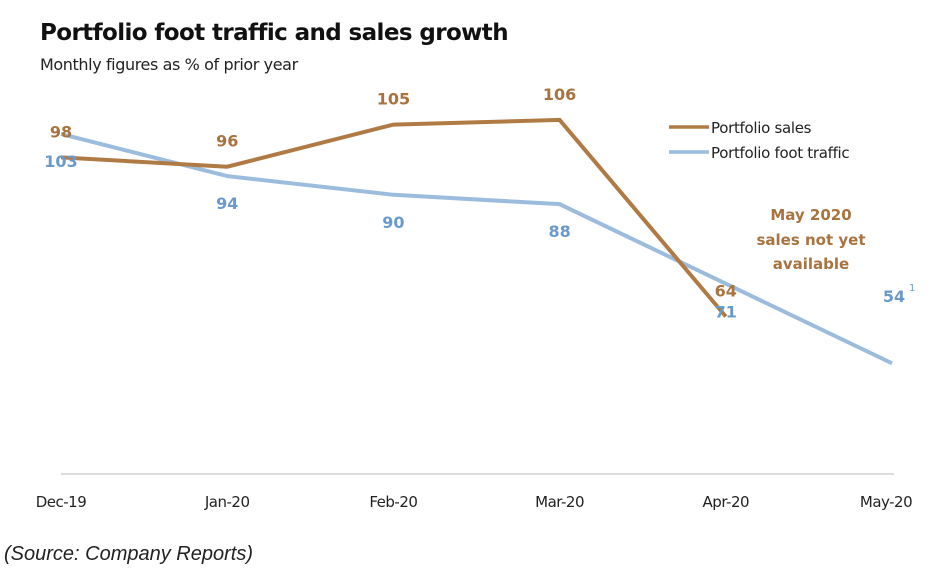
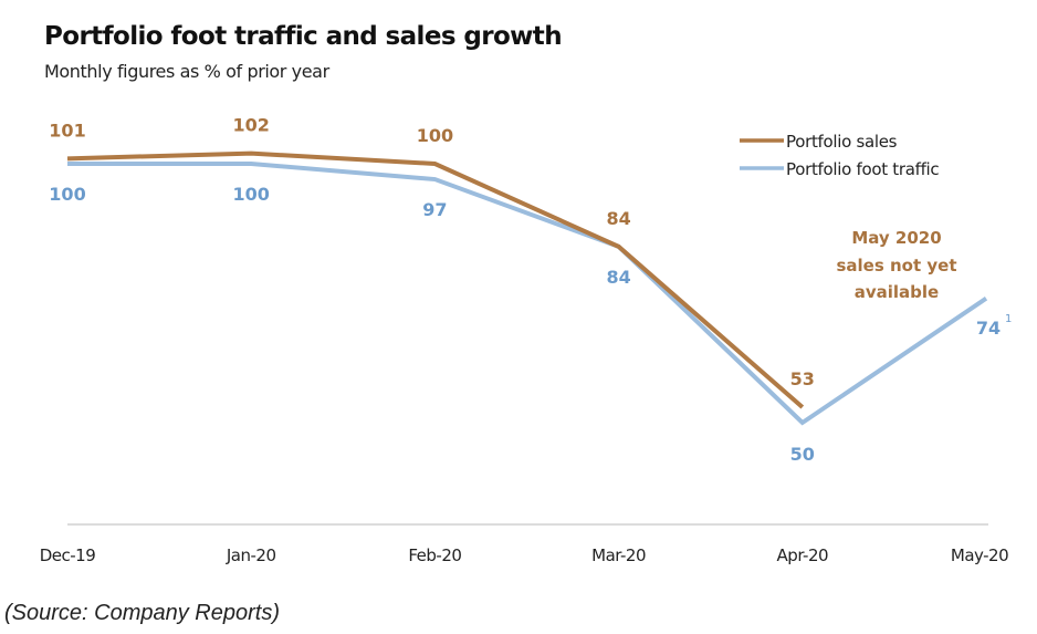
Portfolio sales/Dec-19: 98 -> 101
Portfolio foot traffic/Dec-19: 103 -> 100
Portfolio sales/Jan-20: 96 -> 102
Portfolio foot traffic/Jan-20: 94 -> 100
Portfolio sales/Feb-20: 105 -> 100
Portfolio foot traffic/Feb-20: 90 -> 97
Portfolio sales/Mar-20: 106 -> 84
Portfolio foot traffic/Mar-20: 88 -> 84
Portfolio sales/Apr-20: 64 -> 53
Portfolio foot traffic/Apr-20: 71 -> 50
Portfolio foot traffic/May-20: 54 -> 74
